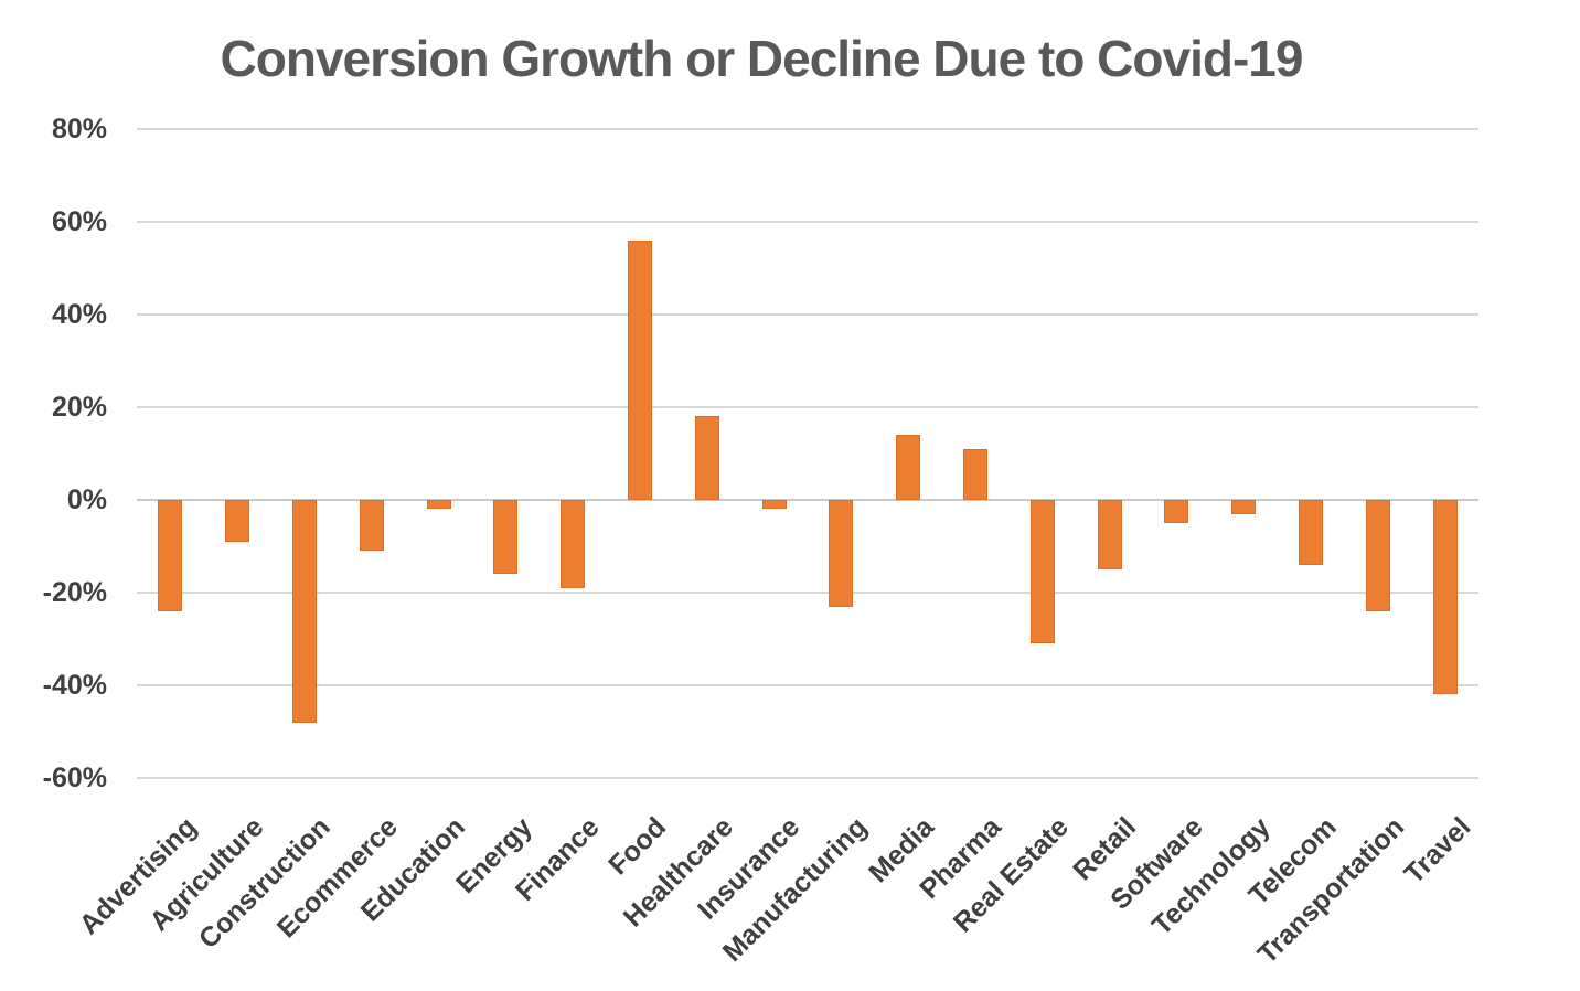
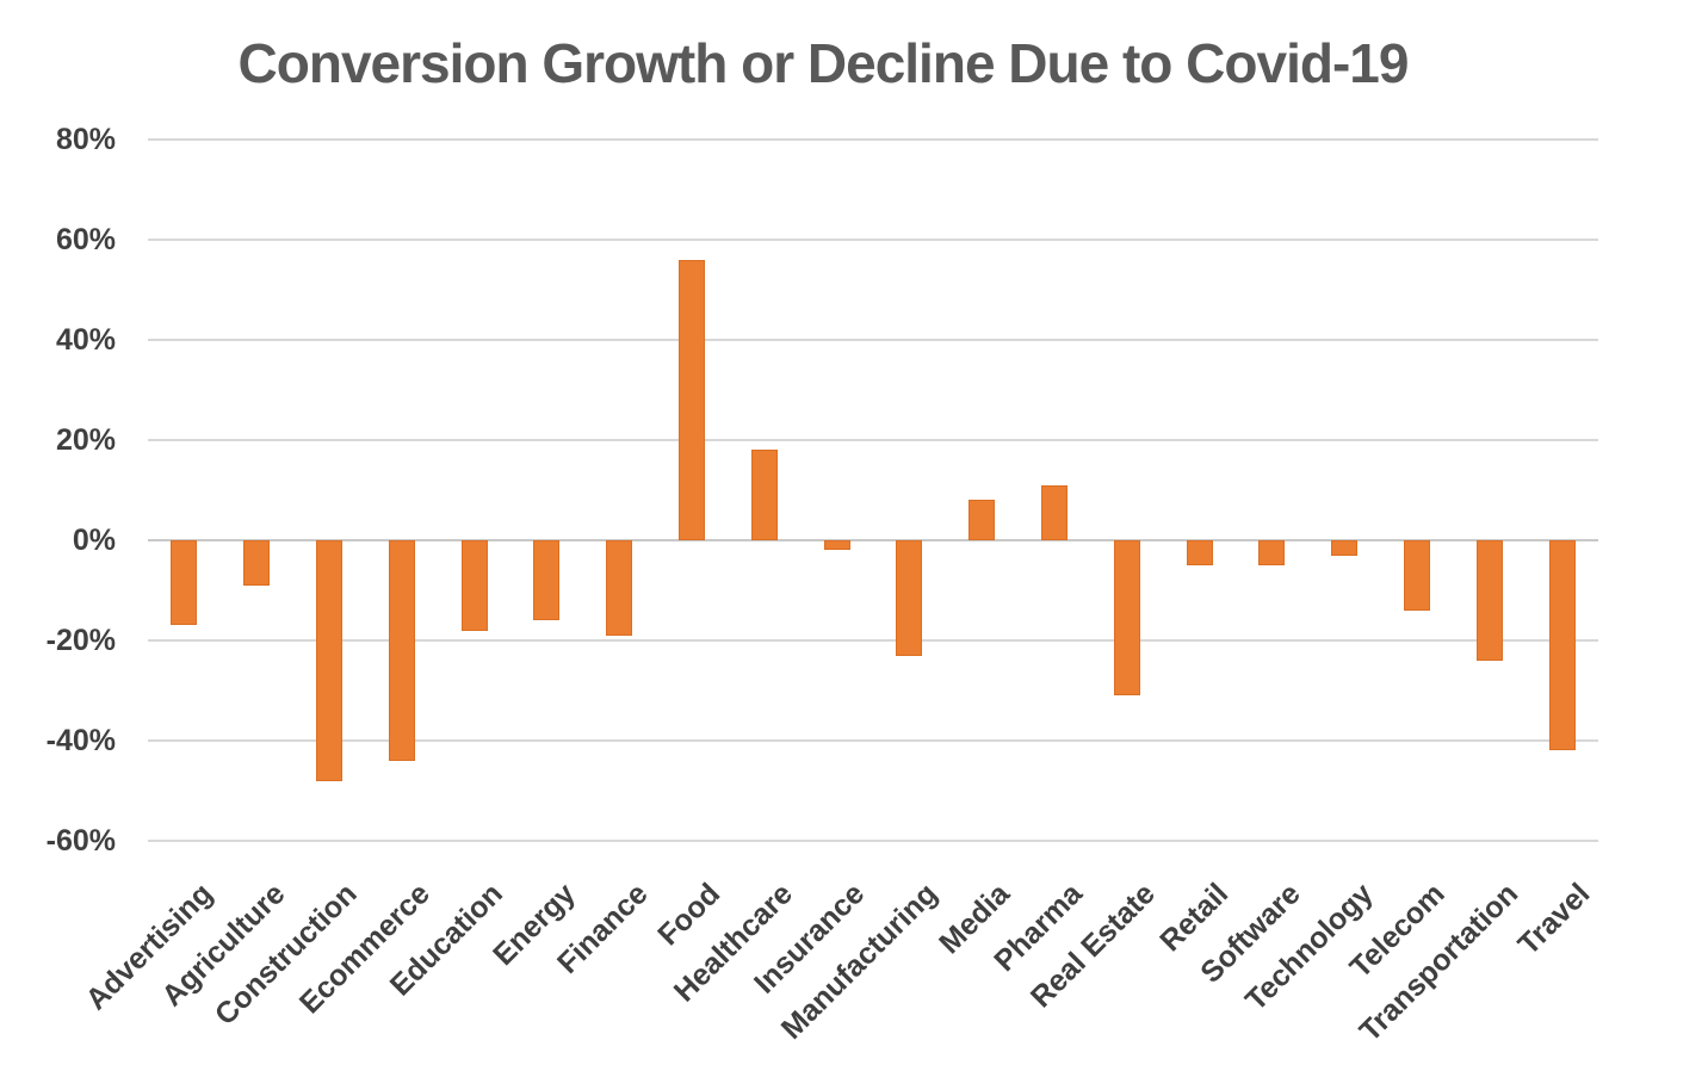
Advertising: -24% -> -17%
Ecommerce: -11% -> -44%
Education: -2% -> -18%
Media: 14% -> 8%
Retail: -15% -> -5%
